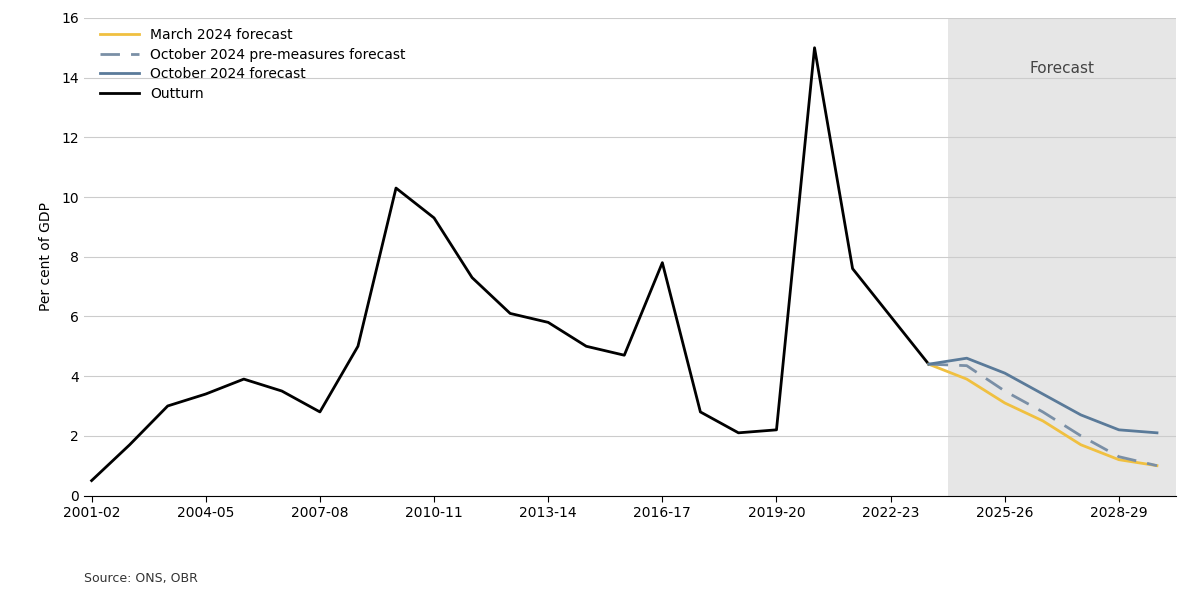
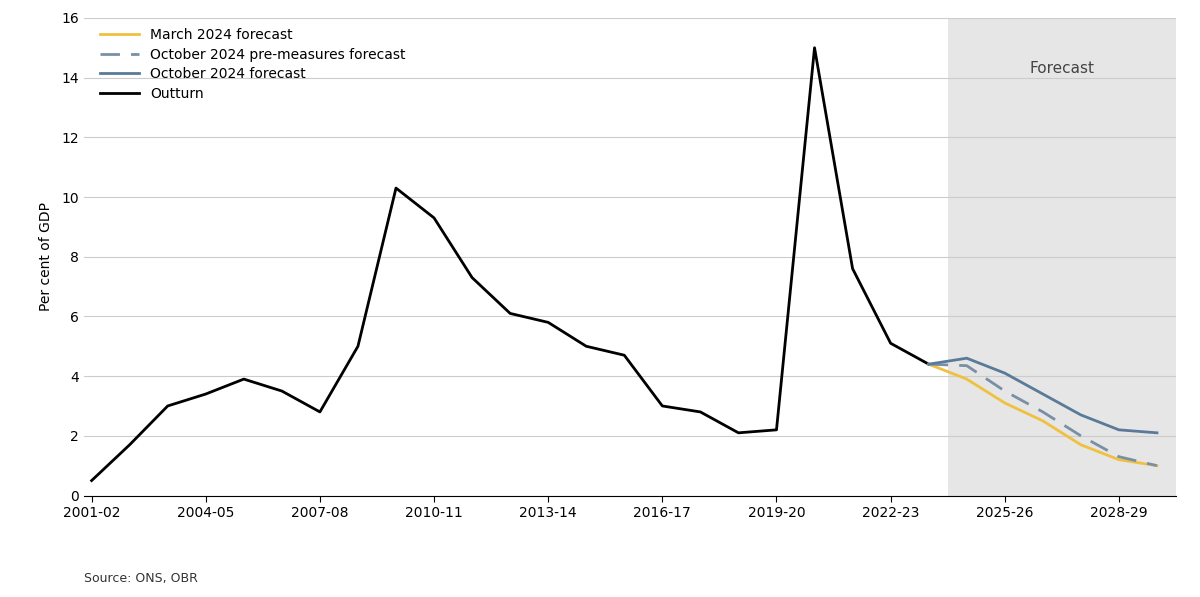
Outturn/2016-17: 7.8 -> 3.0
Outturn/2022-23: 6.0 -> 5.1
